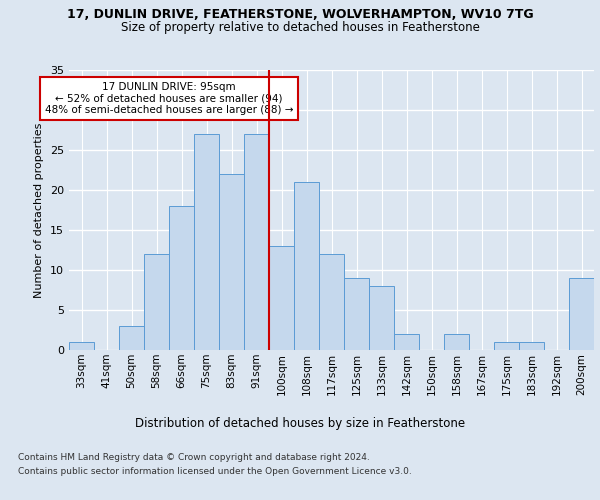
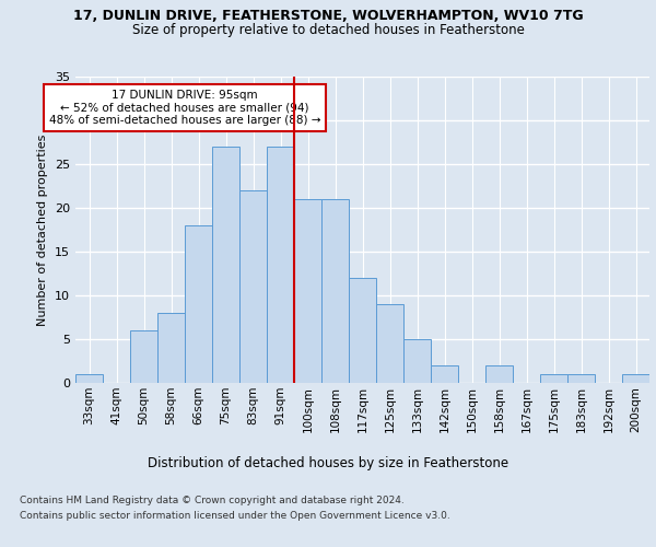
50sqm: 3 -> 6
58sqm: 12 -> 8
100sqm: 13 -> 21
133sqm: 8 -> 5
200sqm: 9 -> 1
